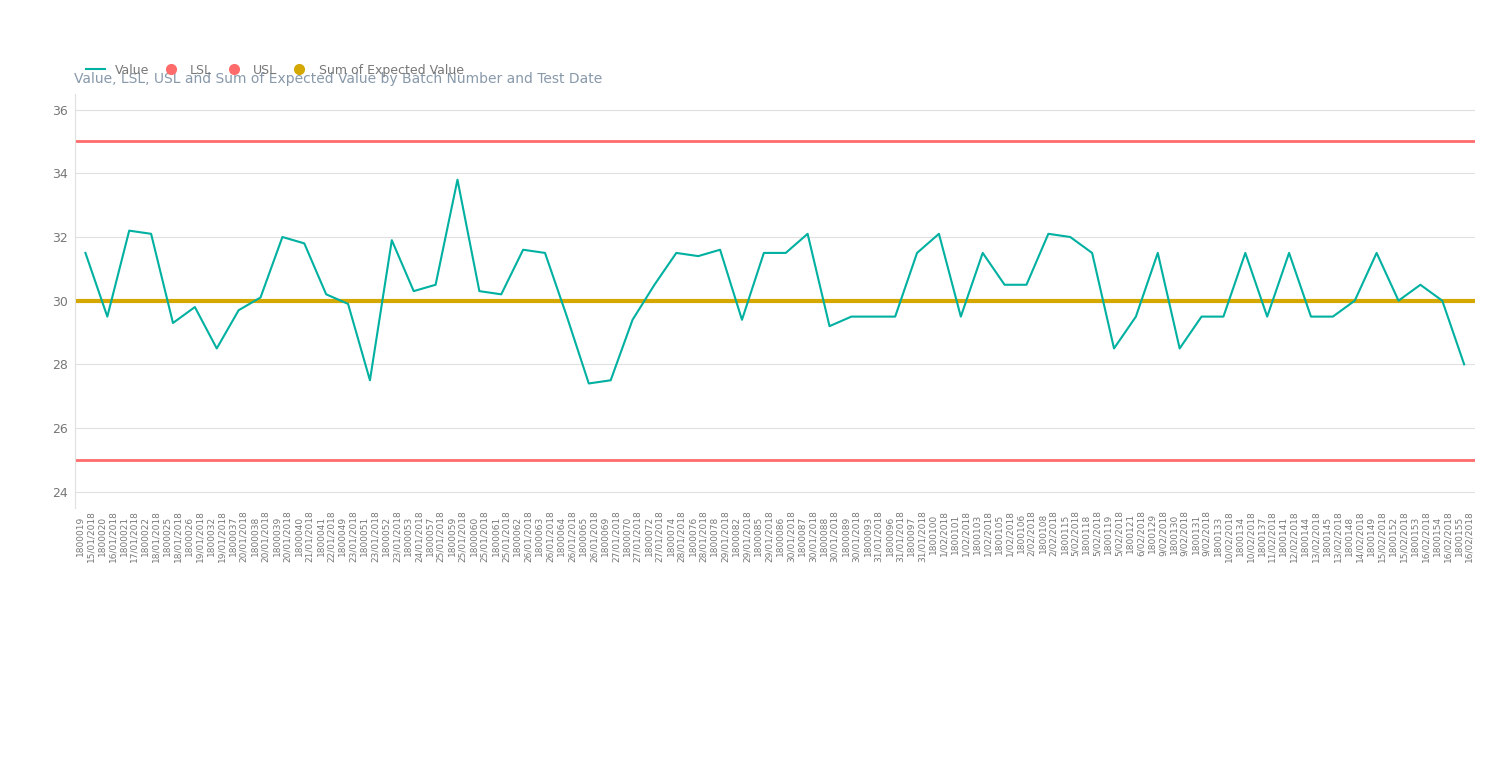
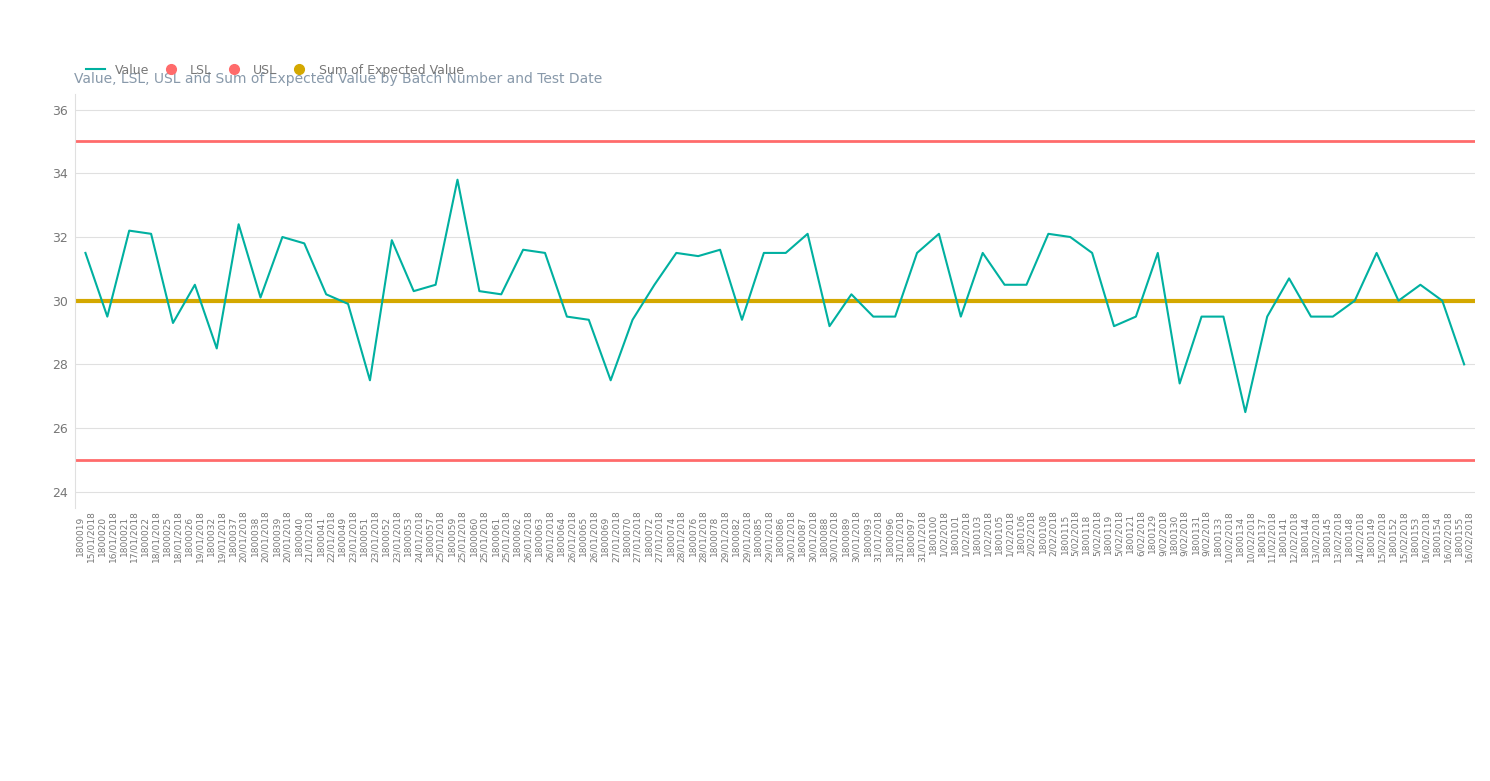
1800026 19/01/2018: 29.8 -> 30.5
1800037 20/01/2018: 29.7 -> 32.4
1800065 26/01/2018: 27.4 -> 29.4
1800089 30/01/2018: 29.5 -> 30.2
1800119 5/02/2018: 28.5 -> 29.2
1800130 9/02/2018: 28.5 -> 27.4
1800134 10/02/2018: 31.5 -> 26.5
1800141 12/02/2018: 31.5 -> 30.7
